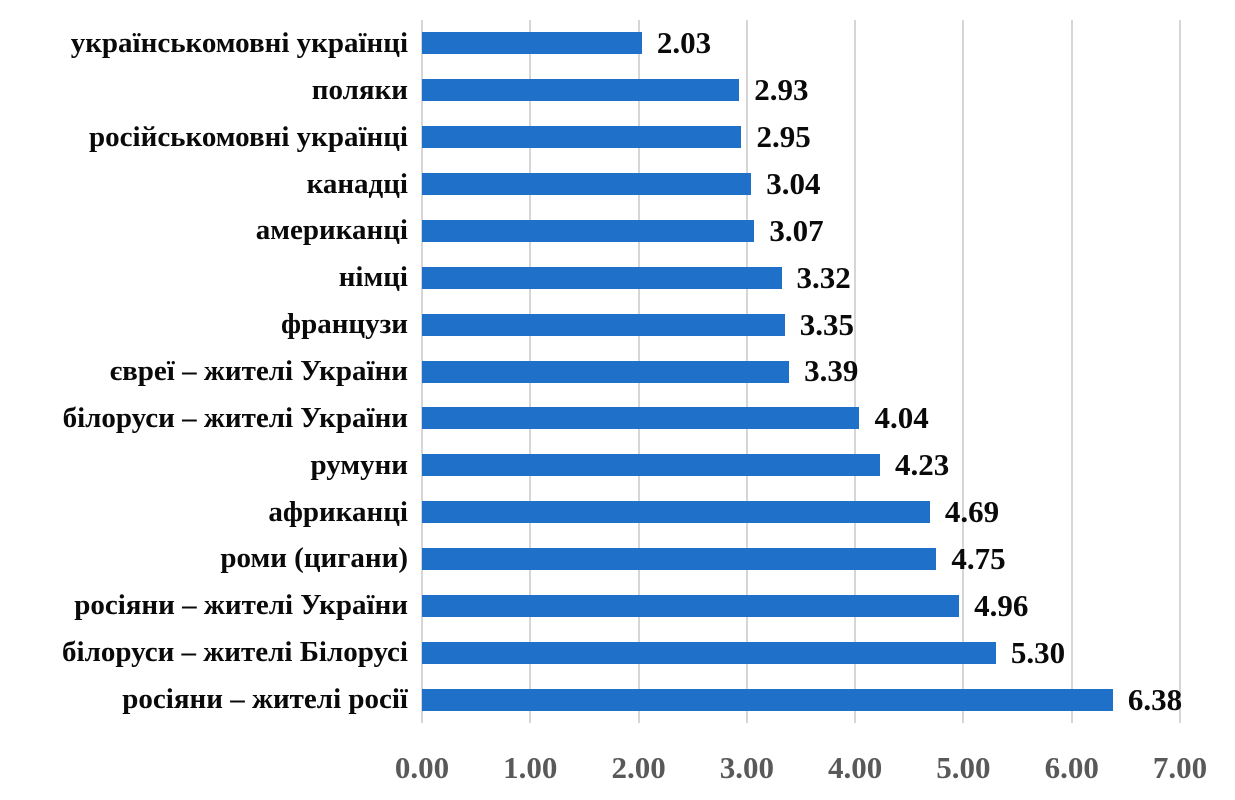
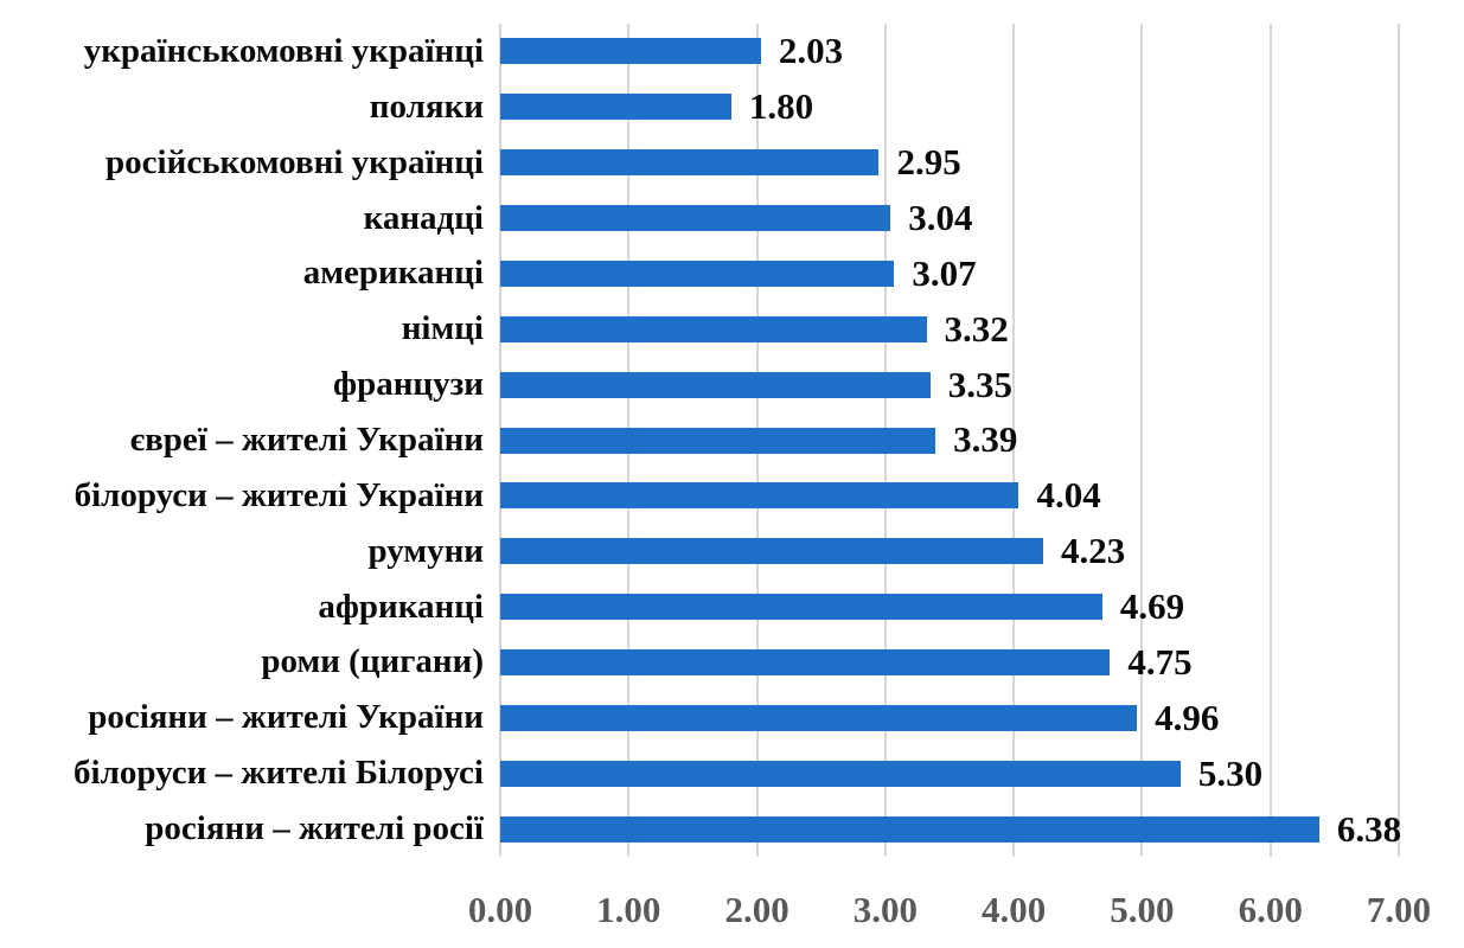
поляки: 2.93 -> 1.80
